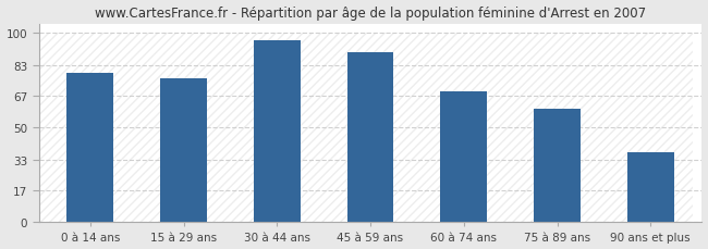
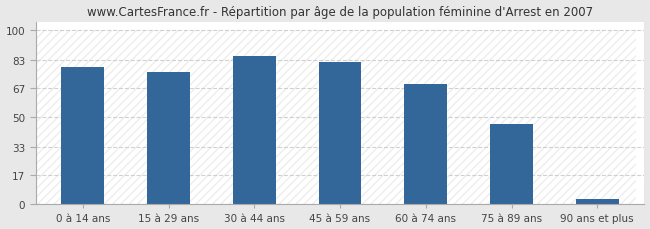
30 à 44 ans: 96 -> 85
45 à 59 ans: 90 -> 82
75 à 89 ans: 60 -> 46
90 ans et plus: 37 -> 3
